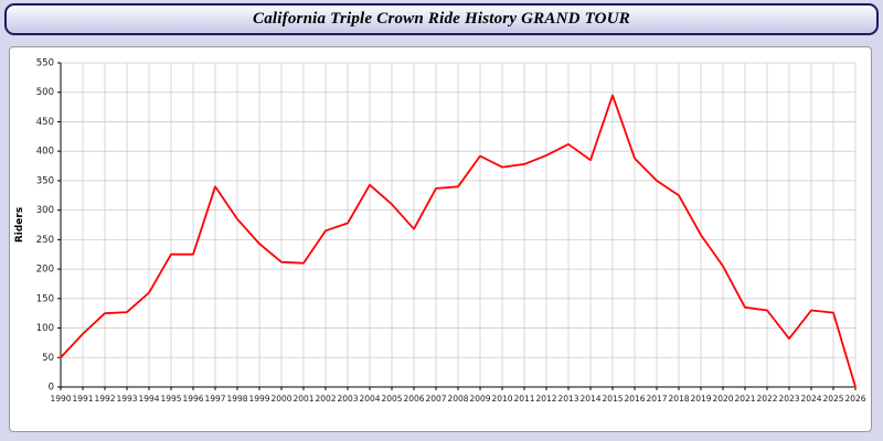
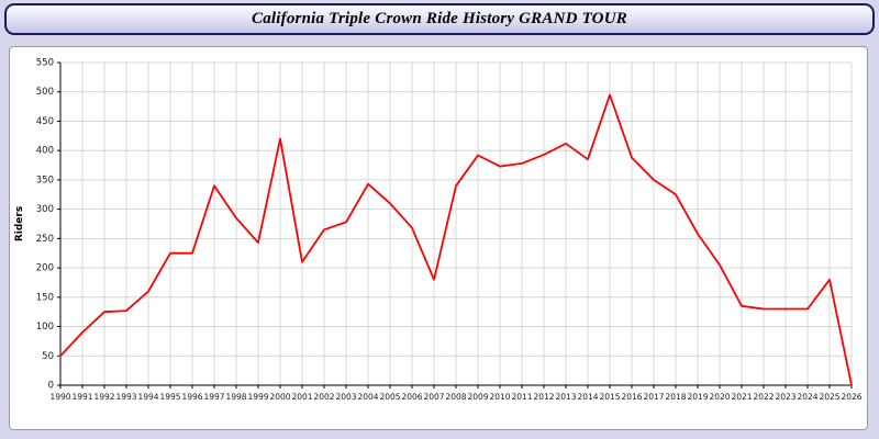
2000: 210 -> 420
2007: 340 -> 180
2023: 80 -> 130
2025: 130 -> 180
